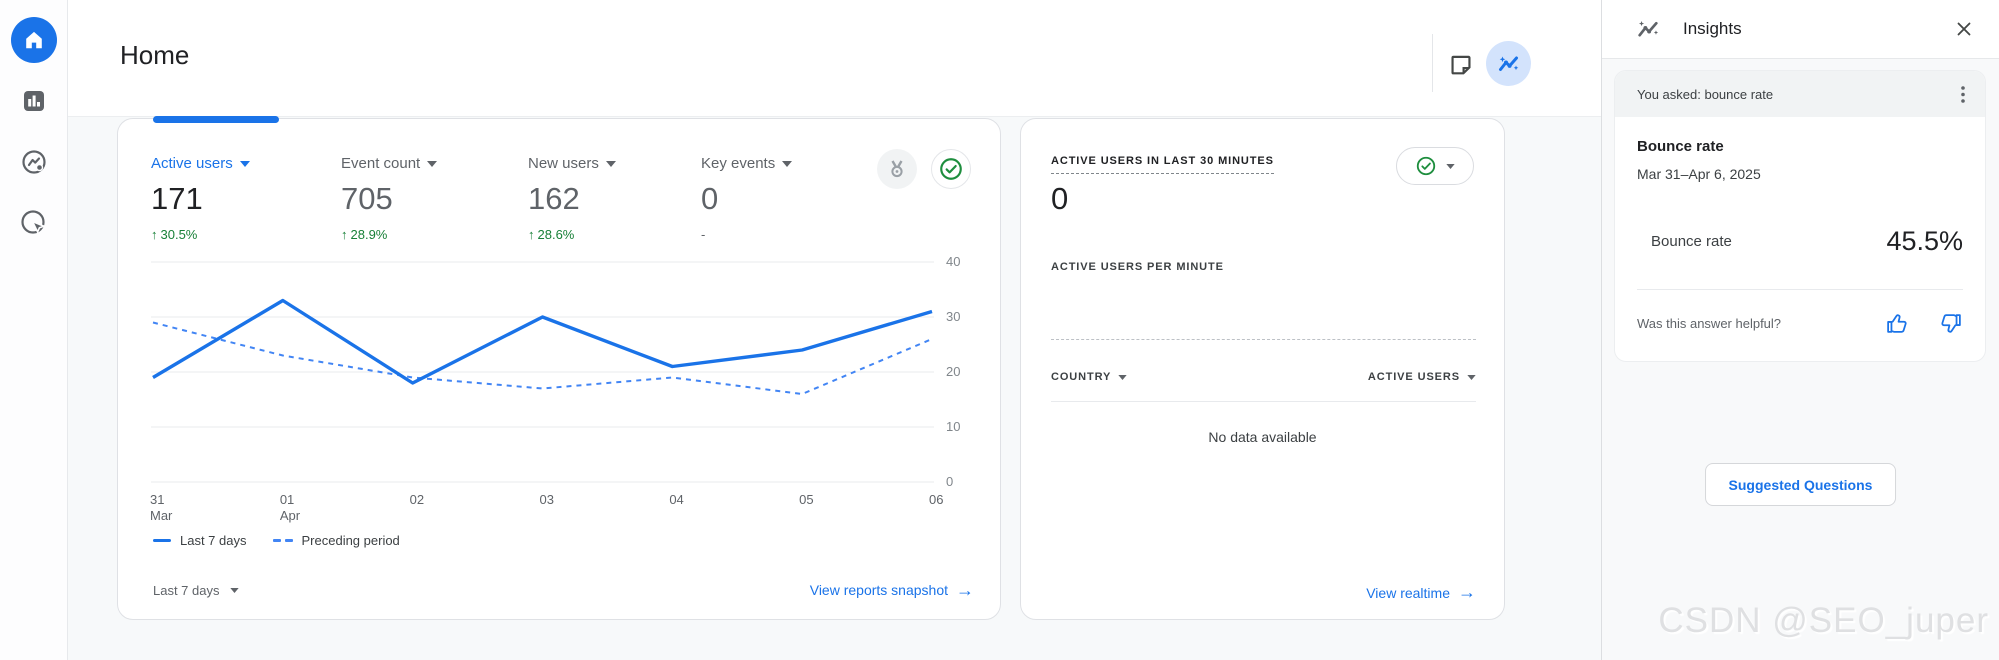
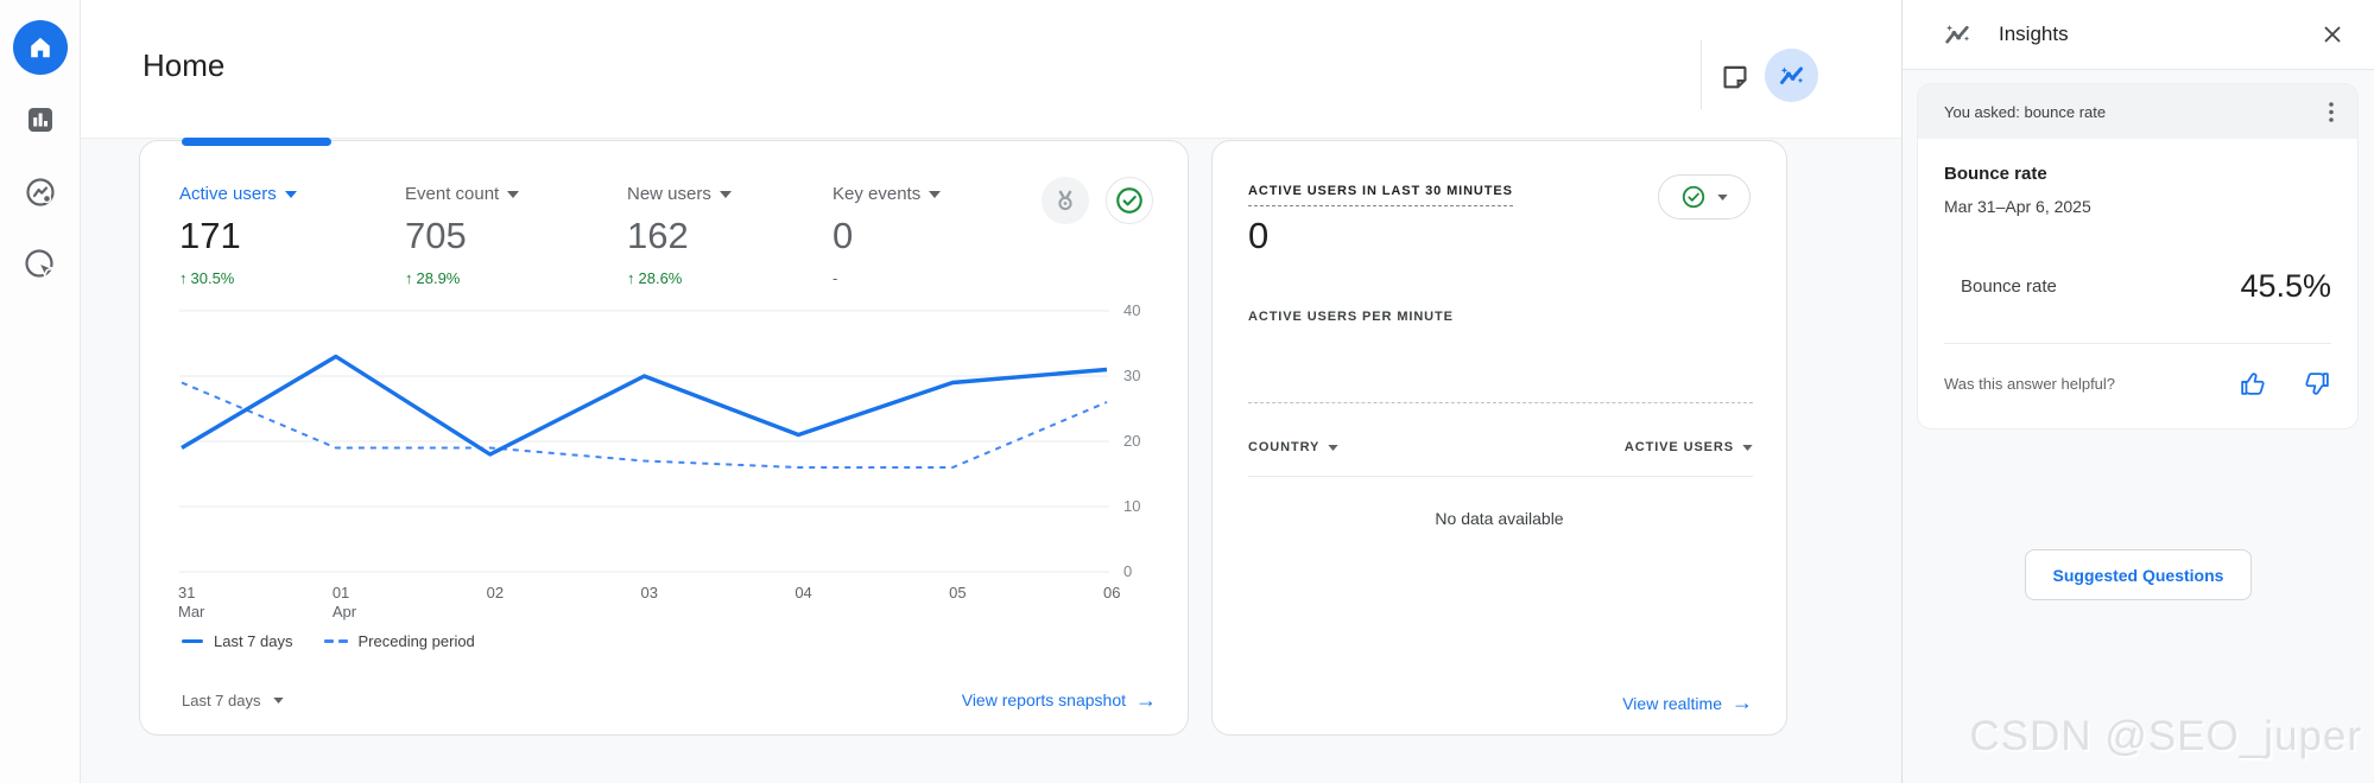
Preceding period/01 Apr: 23 -> 19
Preceding period/04: 19 -> 16
Last 7 days/05: 24 -> 29
